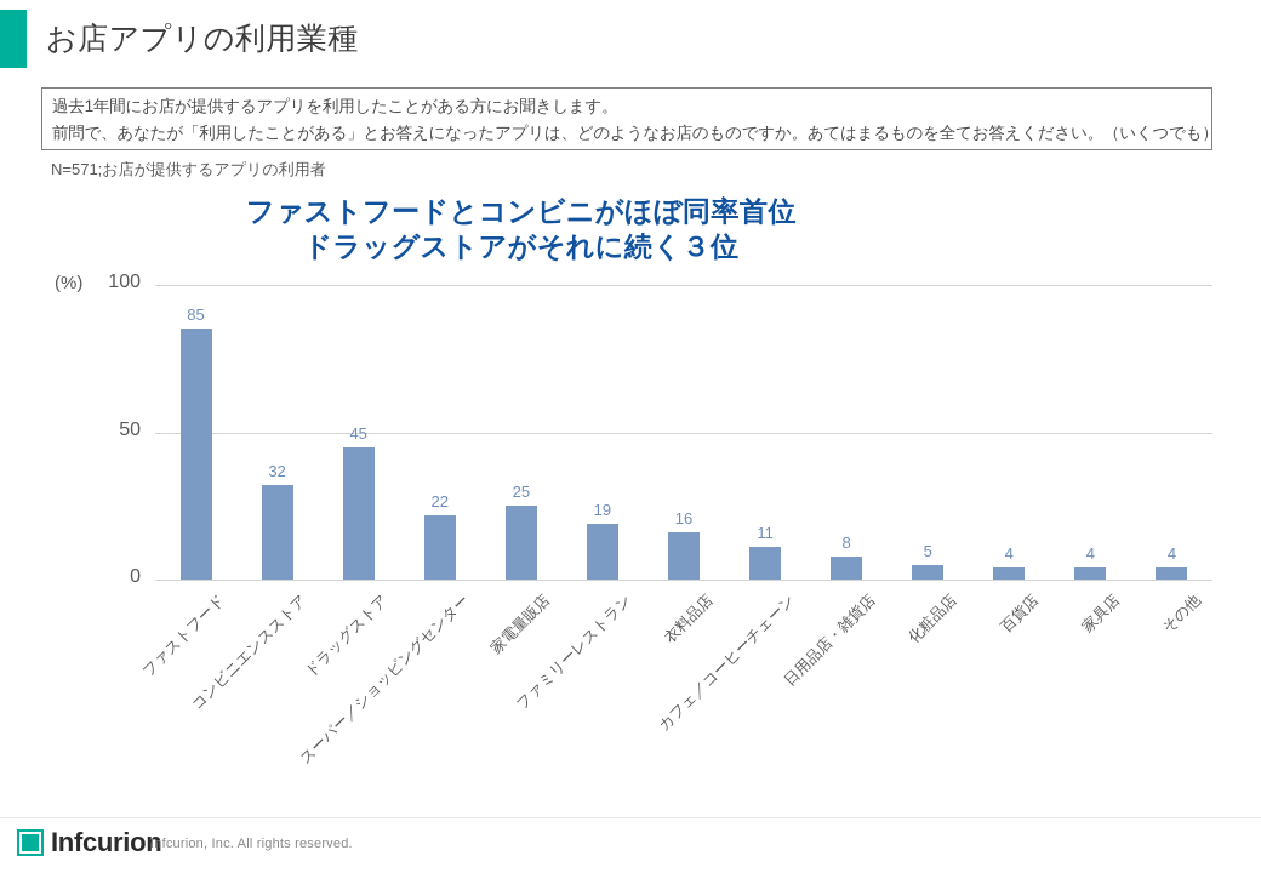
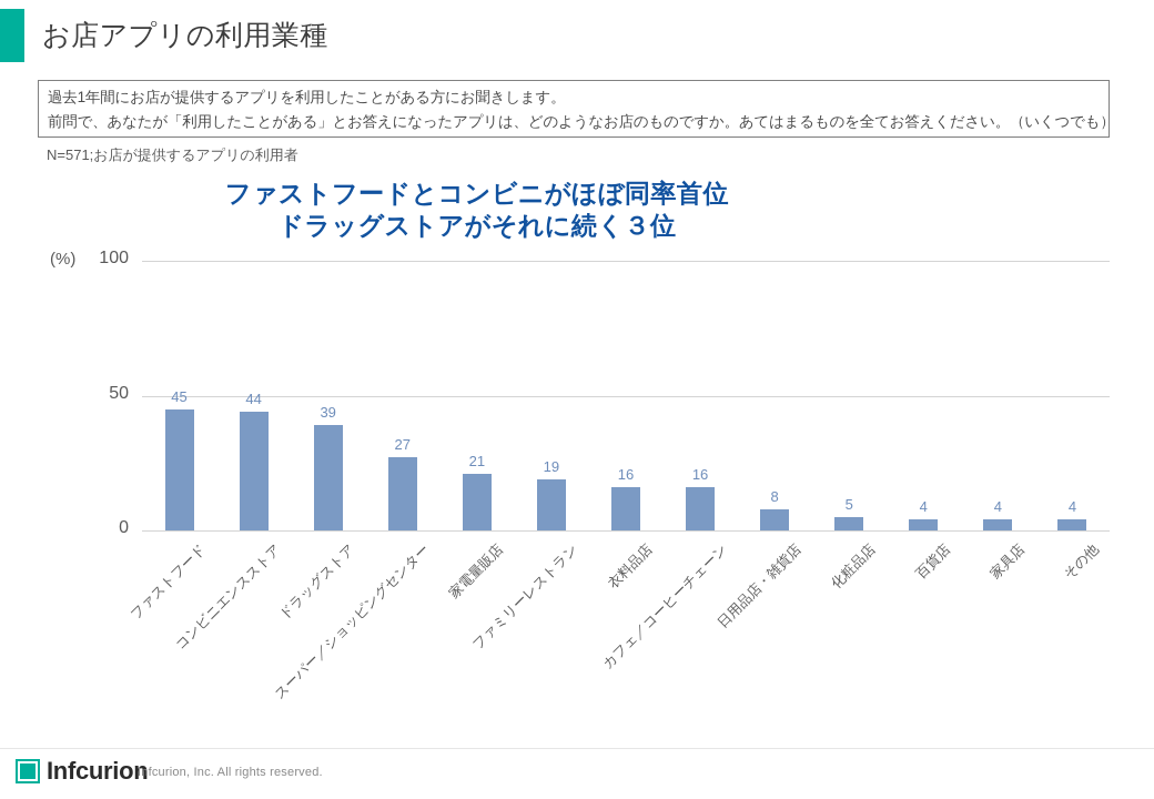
ファストフード: 85 -> 45
コンビニエンスストア: 32 -> 44
ドラッグストア: 45 -> 39
スーパー／ショッピングセンター: 22 -> 27
家電量販店: 25 -> 21
カフェ／コーヒーチェーン: 11 -> 16
